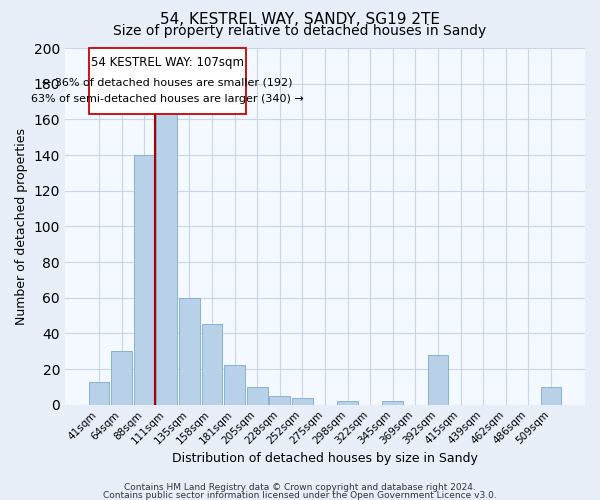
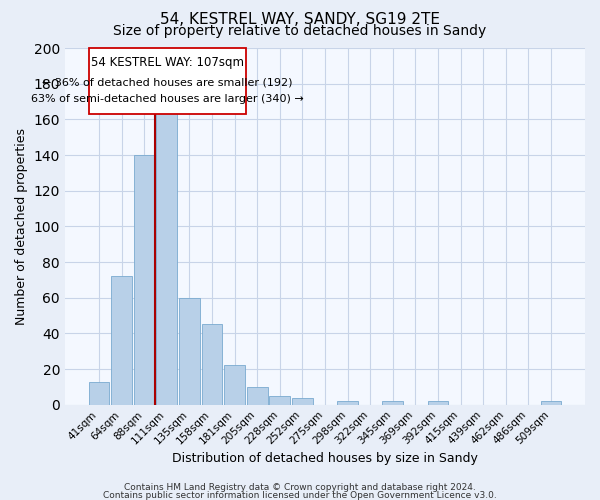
64sqm: 30 -> 72
392sqm: 28 -> 2
509sqm: 10 -> 2
